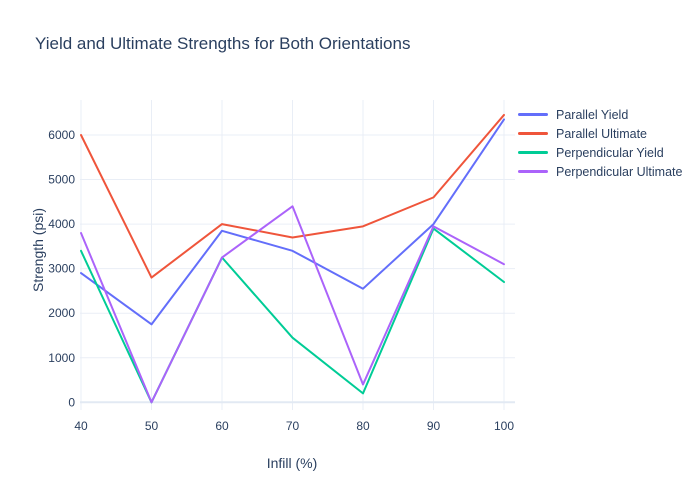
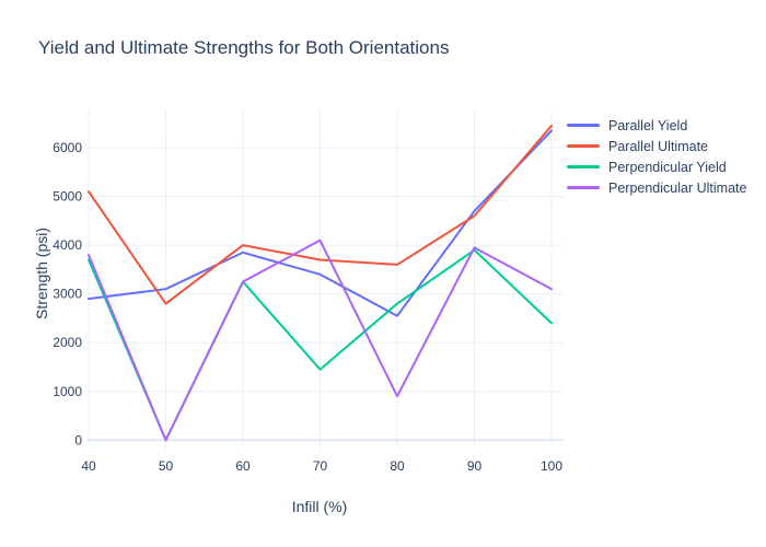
Parallel Ultimate/40: 6000 -> 5100
Perpendicular Yield/40: 3400 -> 3700
Parallel Yield/50: 1800 -> 3100
Perpendicular Ultimate/70: 4400 -> 4100
Parallel Ultimate/80: 4000 -> 3600
Perpendicular Yield/80: 200 -> 2800
Perpendicular Ultimate/80: 400 -> 900
Parallel Yield/90: 4000 -> 4700
Perpendicular Yield/100: 2700 -> 2400
